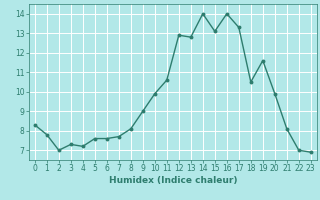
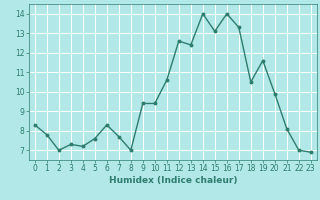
6: 7.6 -> 8.3
8: 8.1 -> 7.0
9: 9.0 -> 9.4
10: 9.9 -> 9.4
12: 12.9 -> 12.6
13: 12.8 -> 12.4
